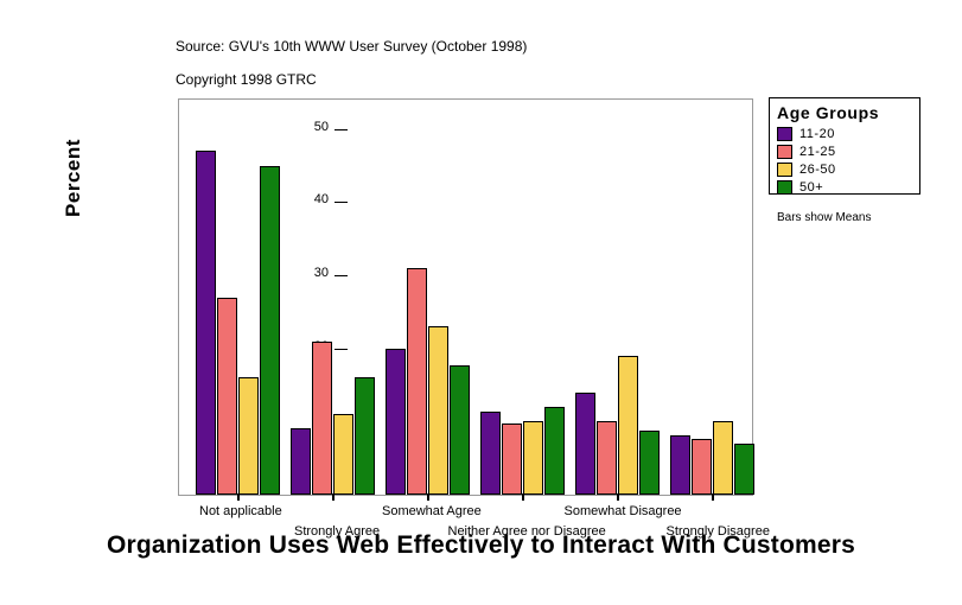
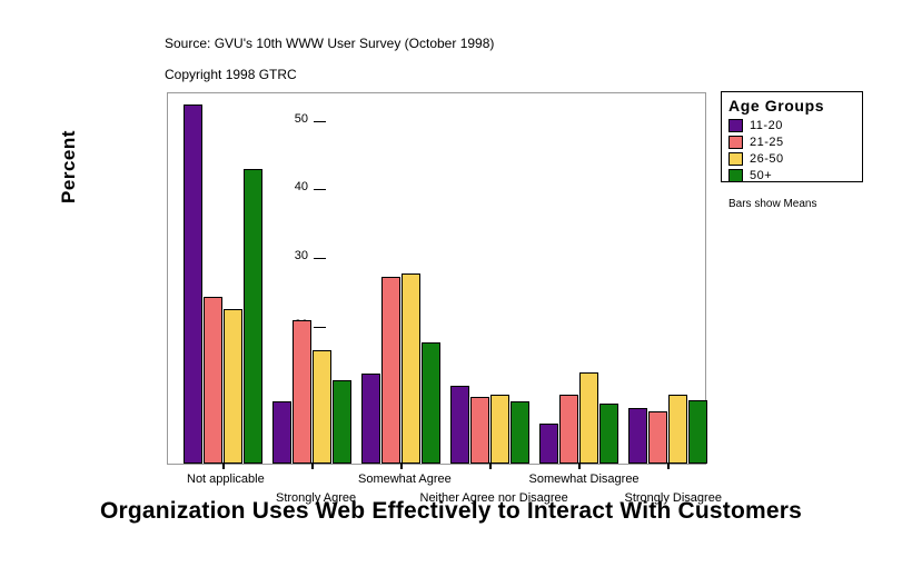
11-20/Not applicable: 47 -> 52
21-25/Not applicable: 27 -> 24
26-50/Not applicable: 16 -> 22
50+/Not applicable: 45 -> 43
26-50/Strongly Agree: 11 -> 16
50+/Strongly Agree: 16 -> 12
11-20/Somewhat Agree: 20 -> 13
21-25/Somewhat Agree: 31 -> 27
26-50/Somewhat Agree: 23 -> 28
50+/Neither Agree nor Disagree: 12 -> 9
11-20/Somewhat Disagree: 14 -> 6
26-50/Somewhat Disagree: 19 -> 13
50+/Strongly Disagree: 7 -> 9
